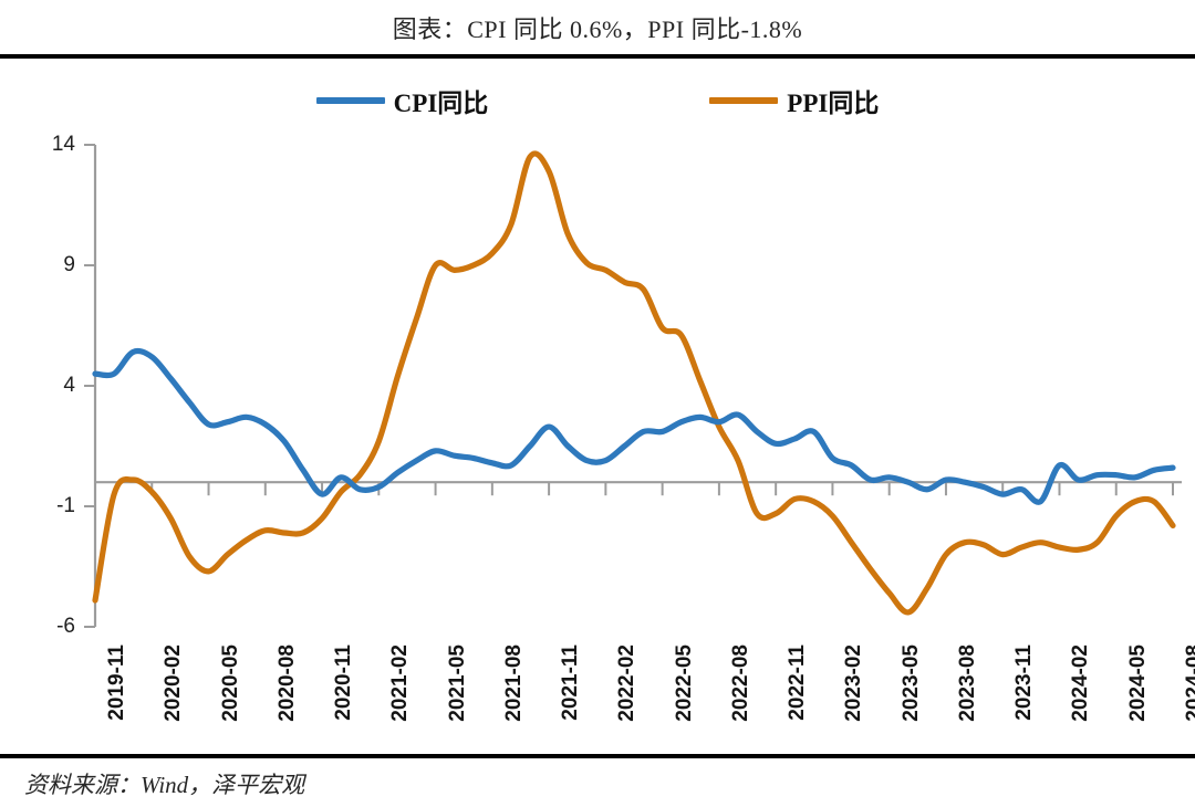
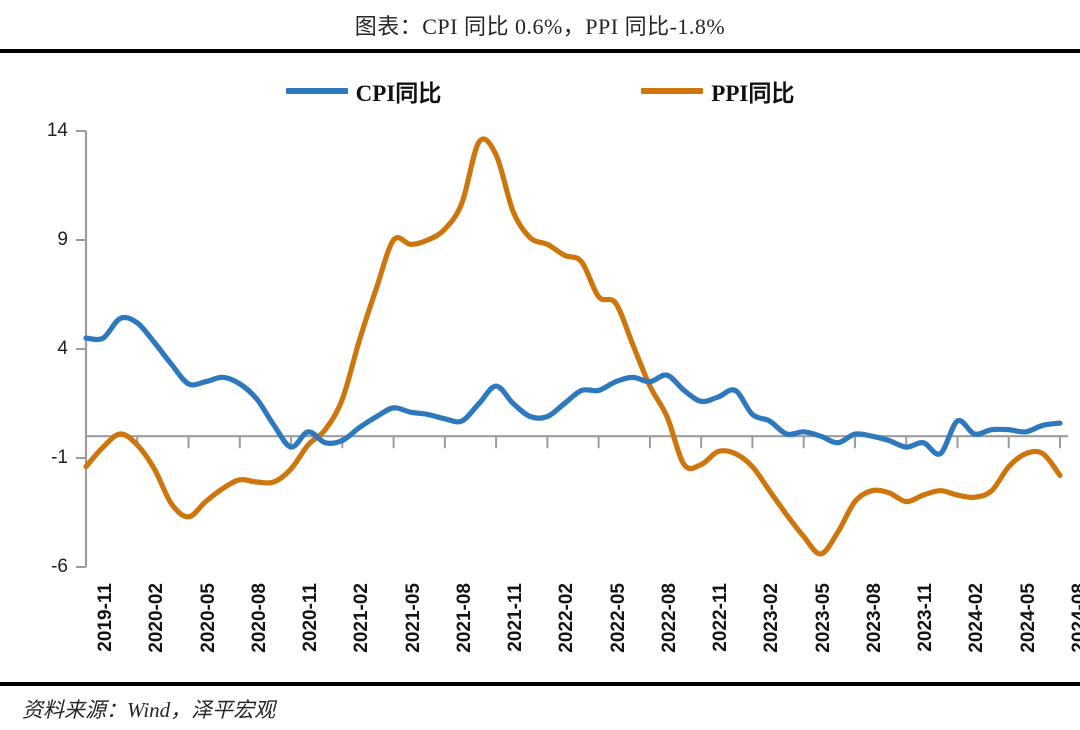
PPI同比/2019-11: -4.9 -> -1.4
